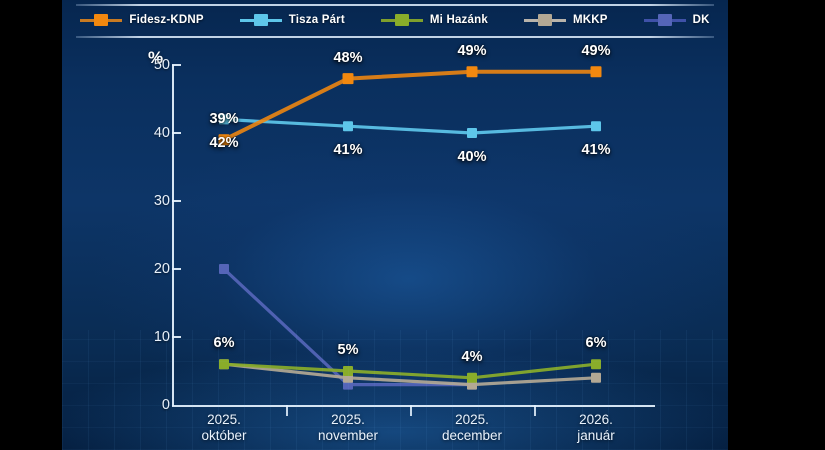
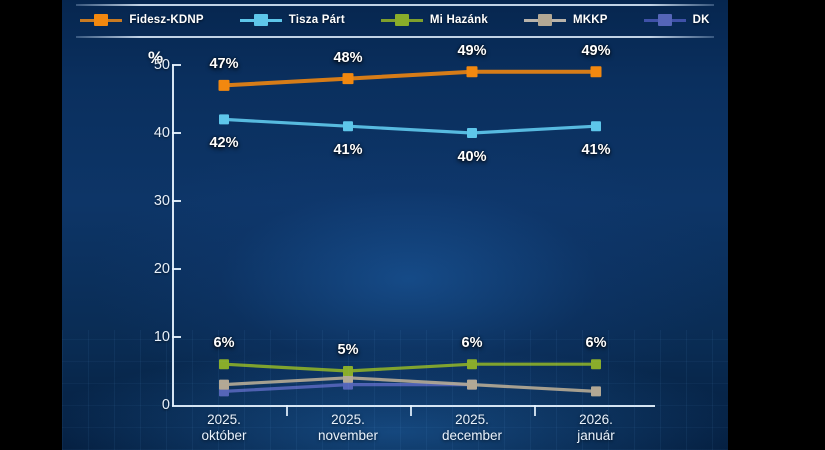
Fidesz-KDNP/2025. október: 39% -> 47%
MKKP/2025. október: 6 -> 3
DK/2025. október: 20 -> 2
Mi Hazánk/2025. december: 4% -> 6%
MKKP/2026. január: 4 -> 2
